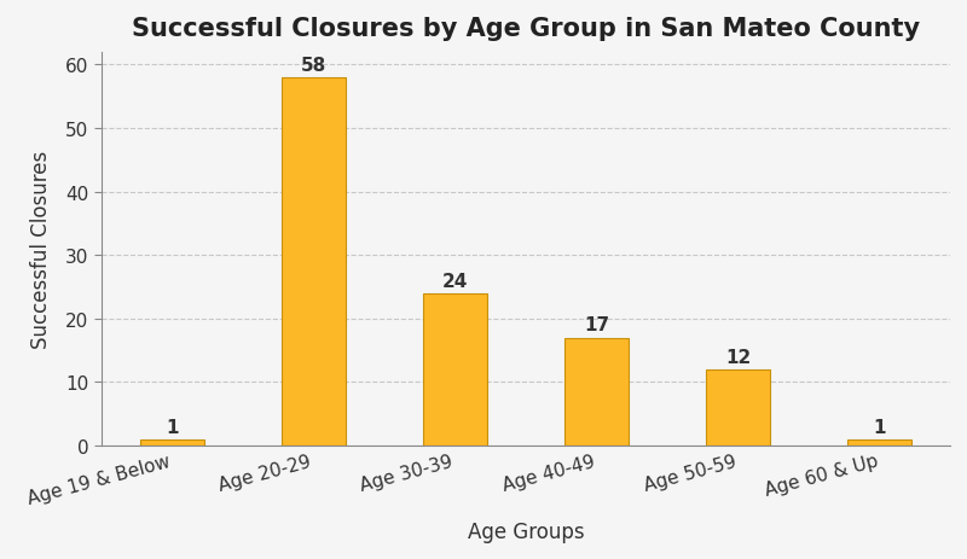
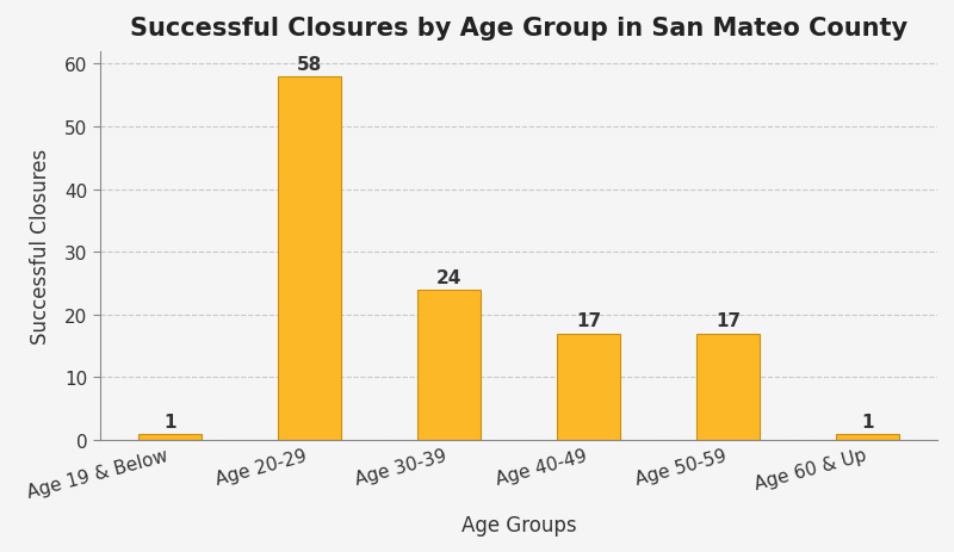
Age 50-59: 12 -> 17
